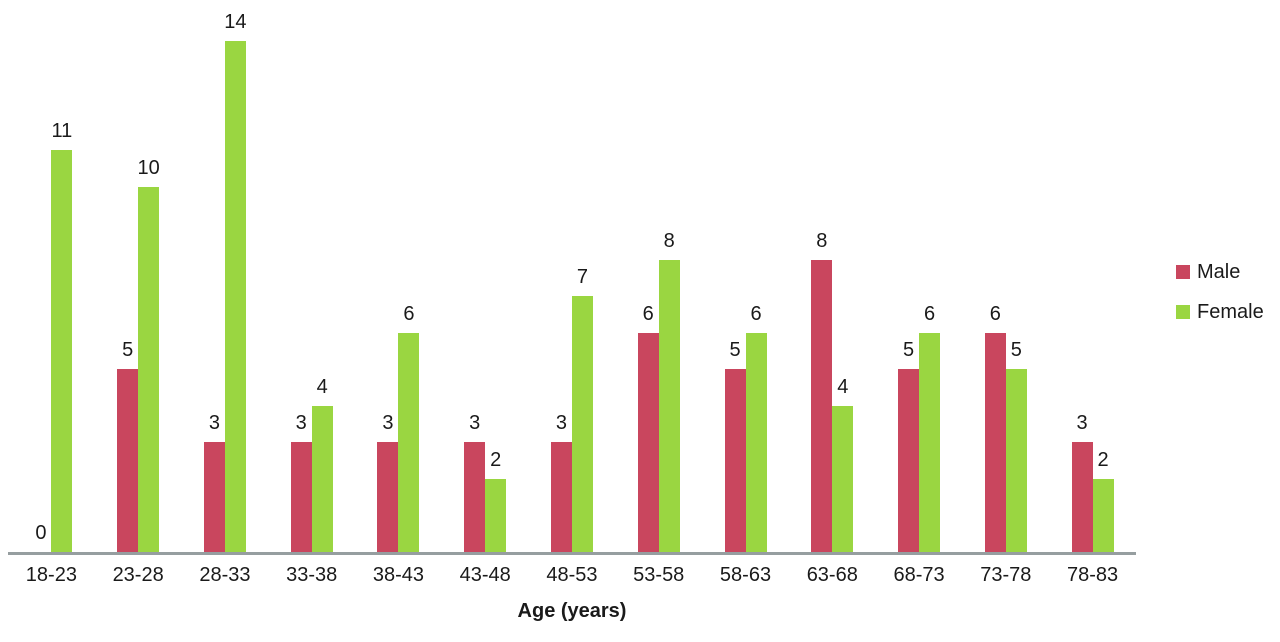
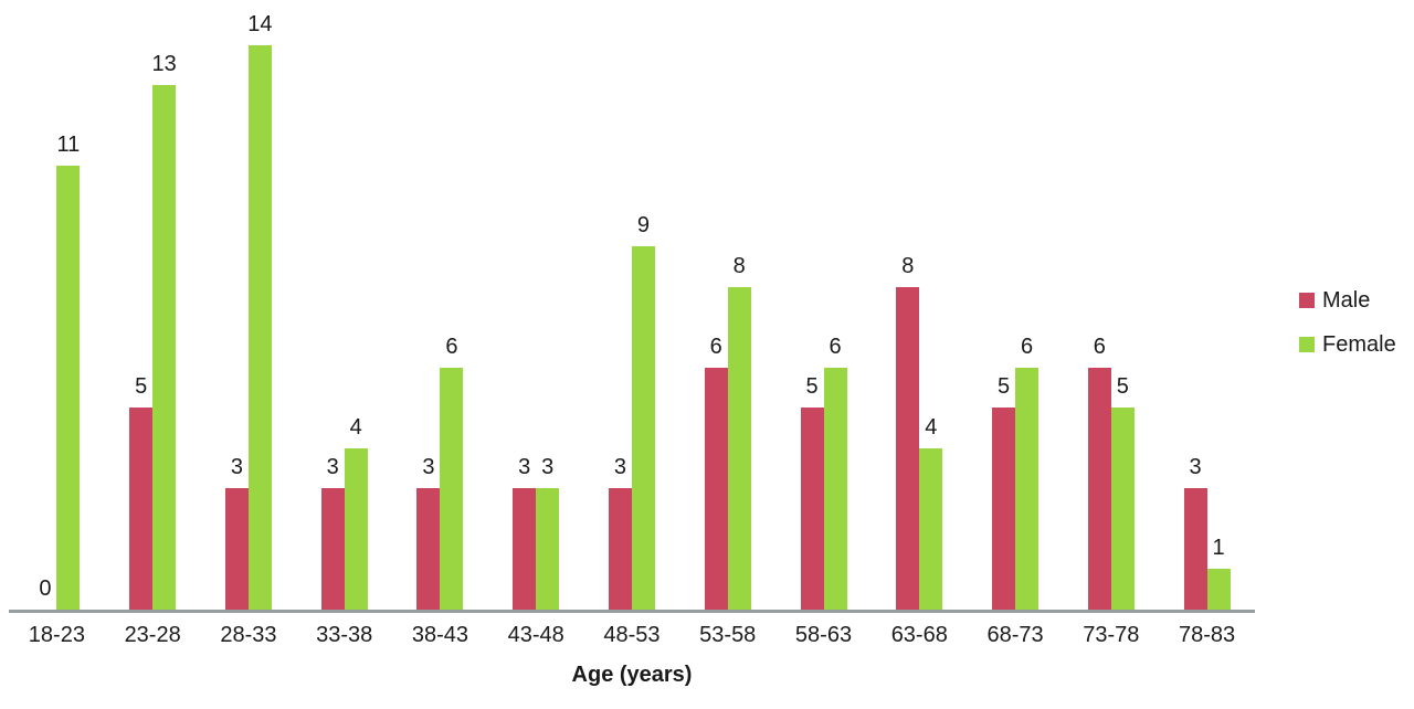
Female/23-28: 10 -> 13
Female/43-48: 2 -> 3
Female/48-53: 7 -> 9
Female/78-83: 2 -> 1
